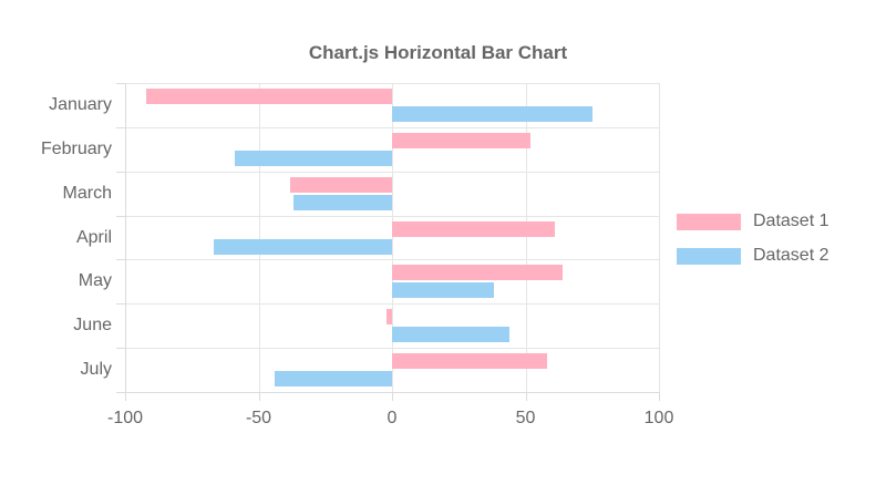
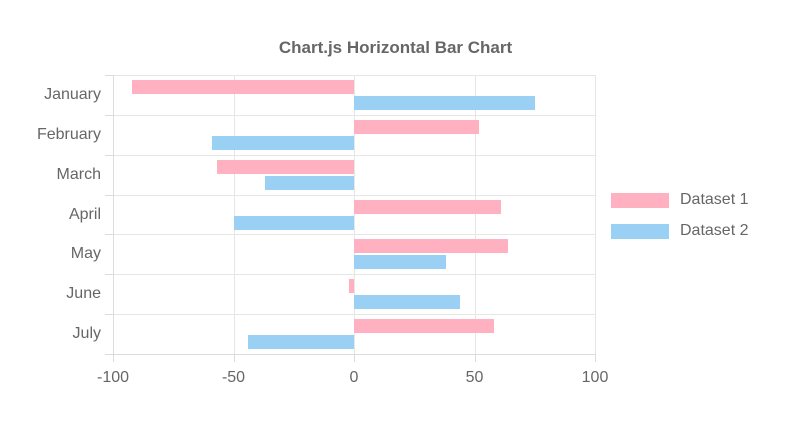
Dataset 1/March: -38 -> -57
Dataset 2/April: -67 -> -50
